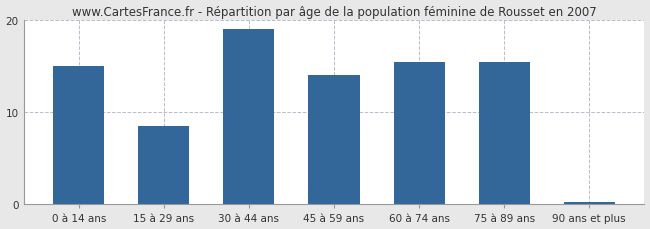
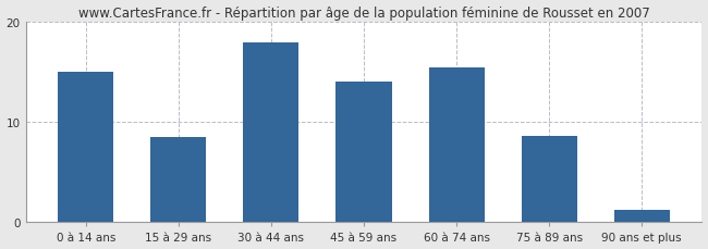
30 à 44 ans: 19.0 -> 18.0
75 à 89 ans: 15.5 -> 8.6
90 ans et plus: 0.3 -> 1.2
